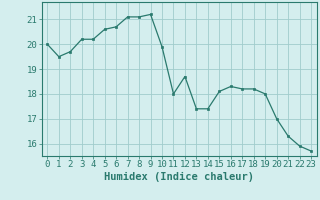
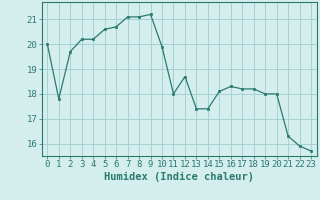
1: 19.5 -> 17.8
20: 17.0 -> 18.0
